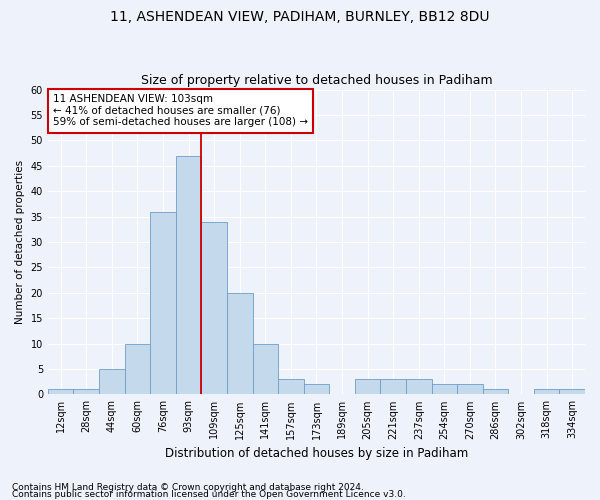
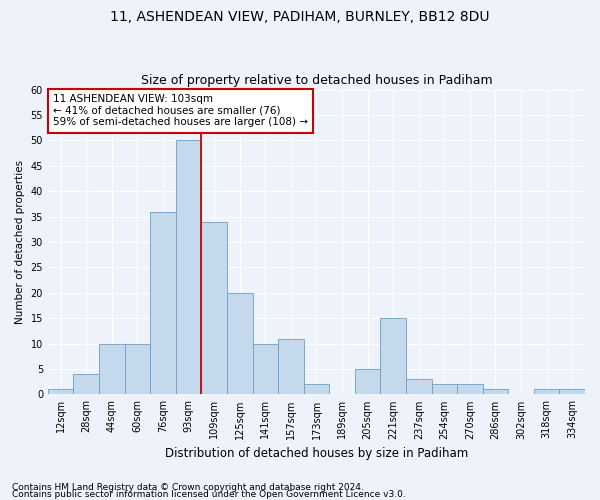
28sqm: 1 -> 4
44sqm: 5 -> 10
93sqm: 47 -> 50
157sqm: 3 -> 11
205sqm: 3 -> 5
221sqm: 3 -> 15
